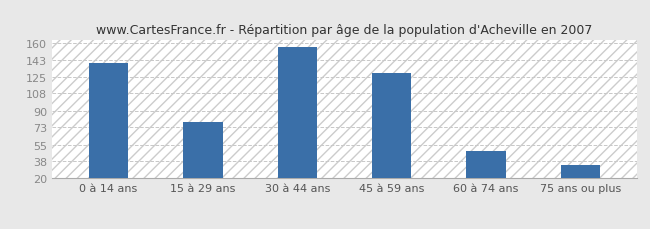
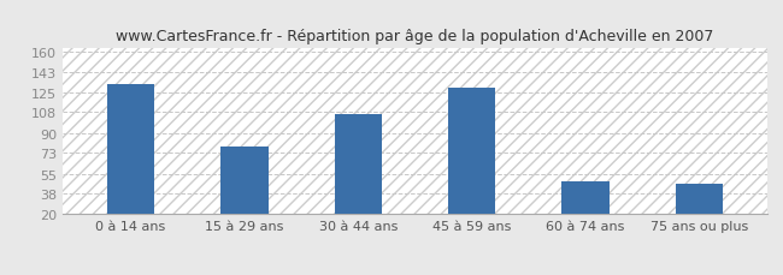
0 à 14 ans: 140 -> 132
30 à 44 ans: 156 -> 106
75 ans ou plus: 34 -> 46
